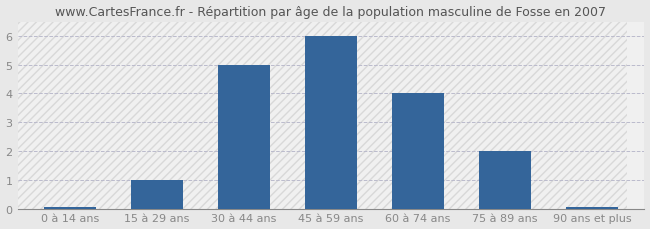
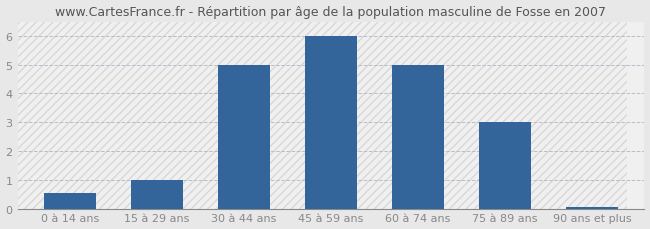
0 à 14 ans: 0.05 -> 0.55
60 à 74 ans: 4.00 -> 5.00
75 à 89 ans: 2.00 -> 3.00
